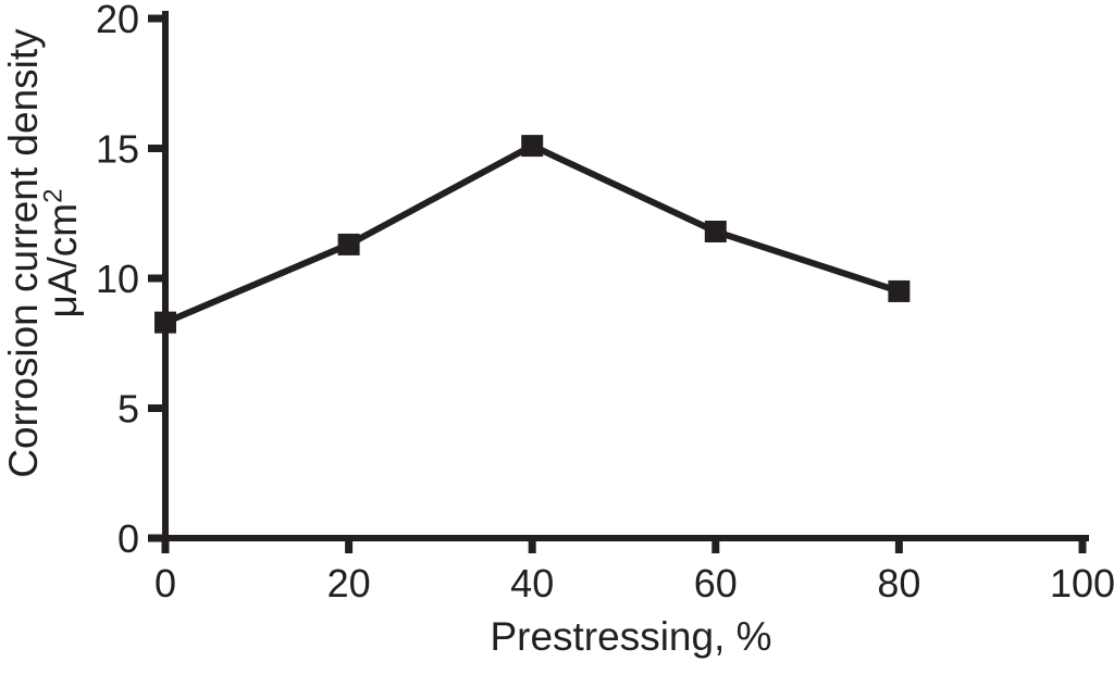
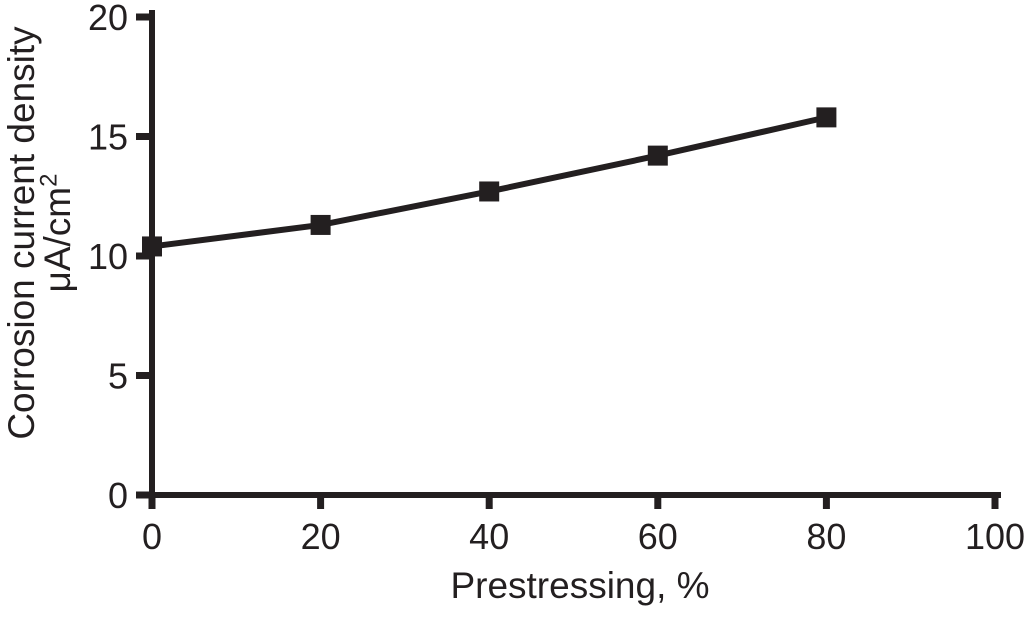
0: 8.3 -> 10.4
40: 15.1 -> 12.7
60: 11.8 -> 14.2
80: 9.5 -> 15.8
